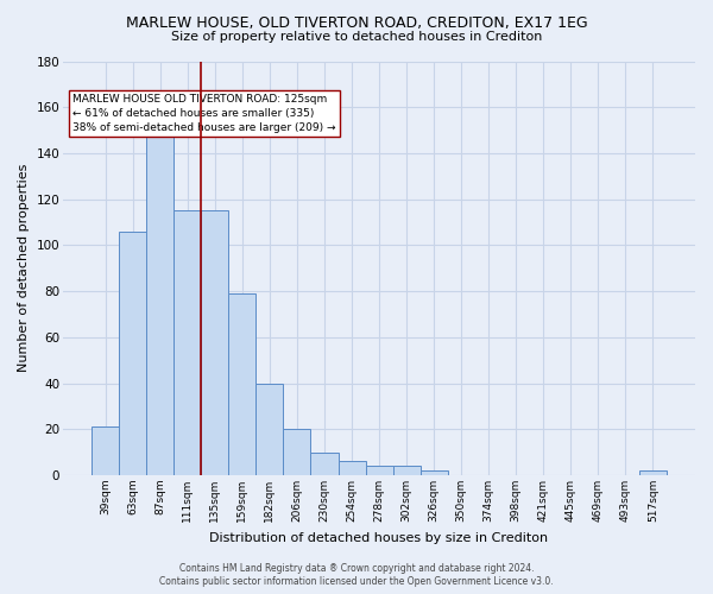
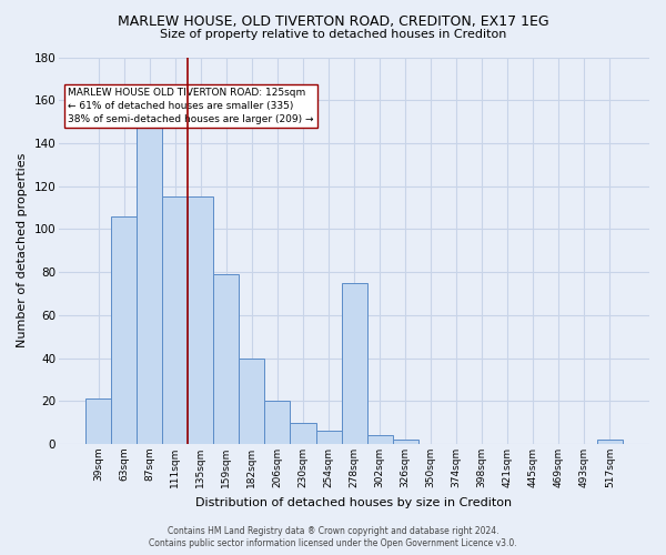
278sqm: 4 -> 75
